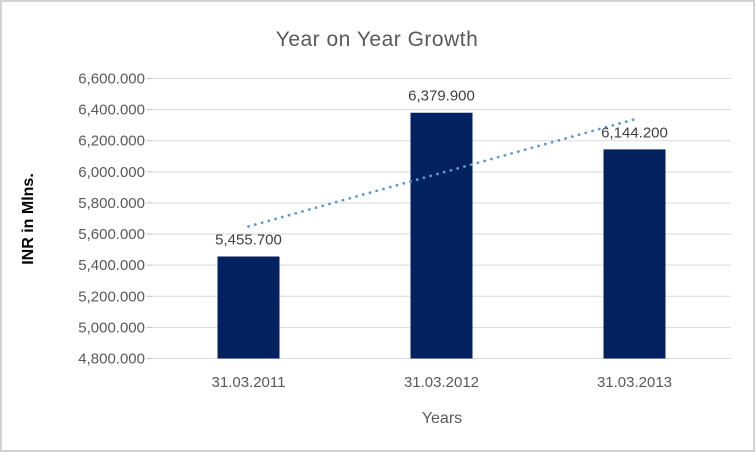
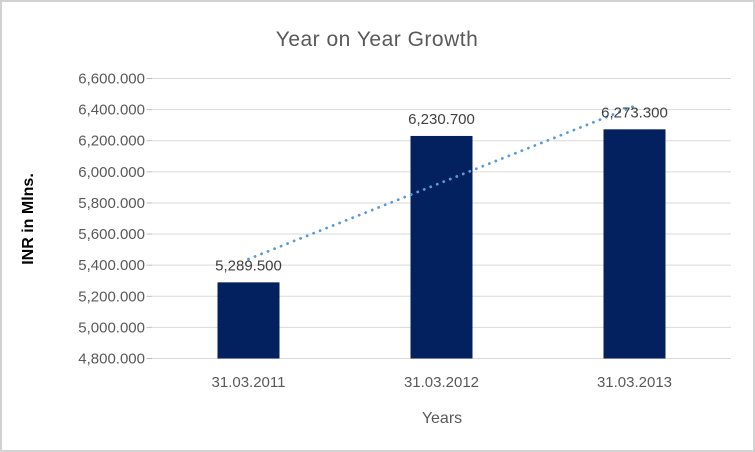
31.03.2011: 5,455.700 -> 5,289.500
31.03.2012: 6,379.900 -> 6,230.700
31.03.2013: 6,144.200 -> 6,273.300
